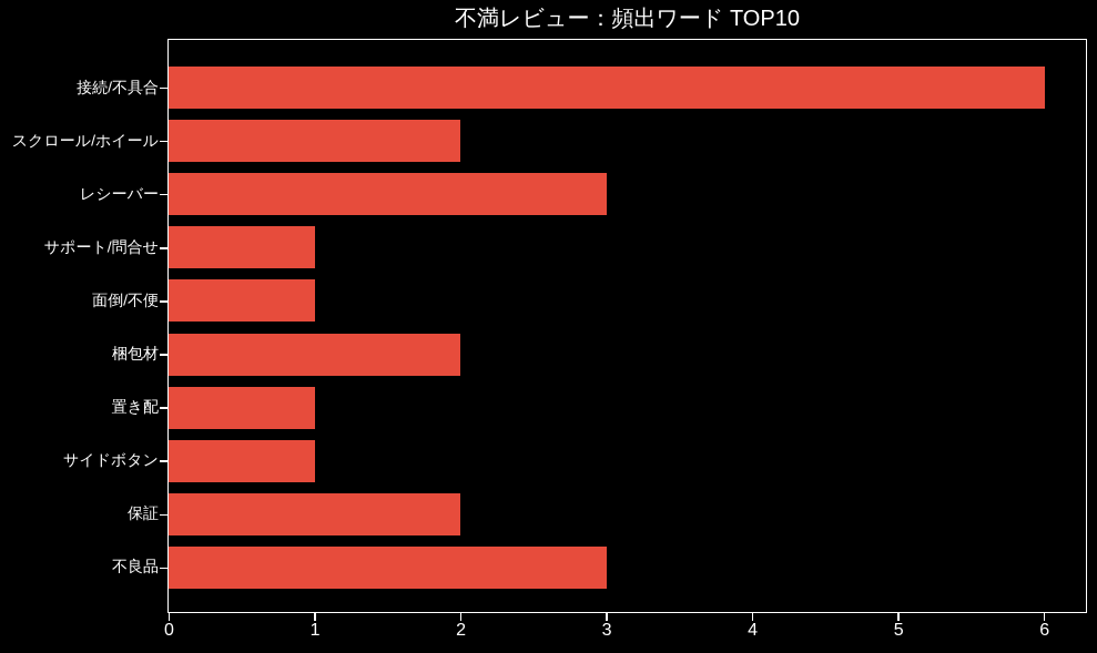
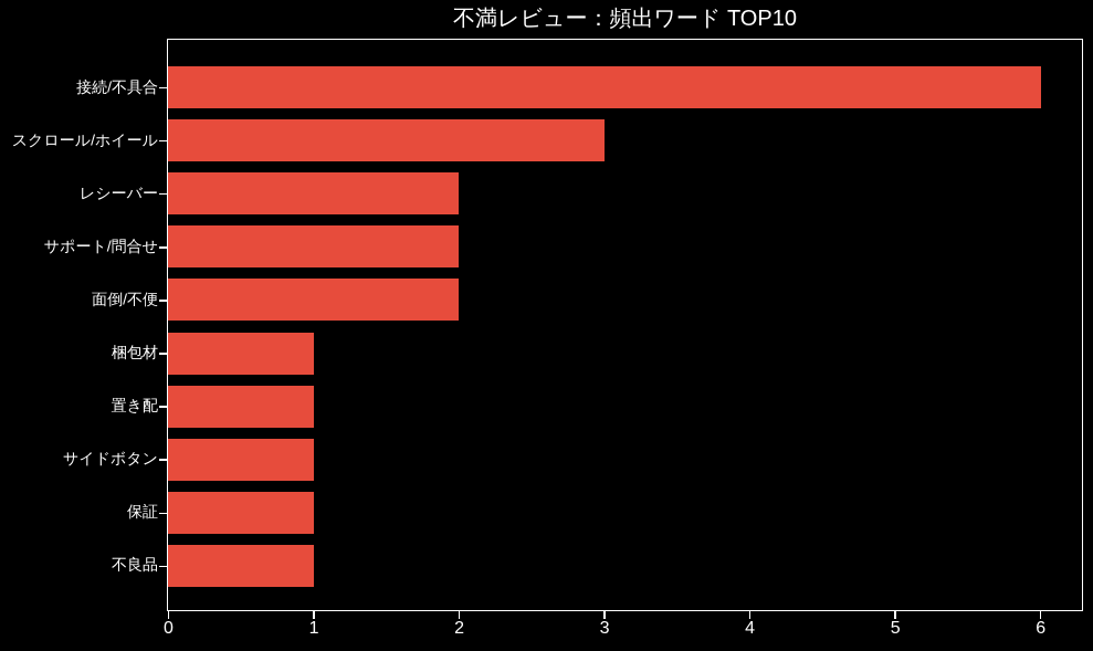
スクロール/ホイール: 2 -> 3
レシーバー: 3 -> 2
サポート/問合せ: 1 -> 2
面倒/不便: 1 -> 2
梱包材: 2 -> 1
保証: 2 -> 1
不良品: 3 -> 1
